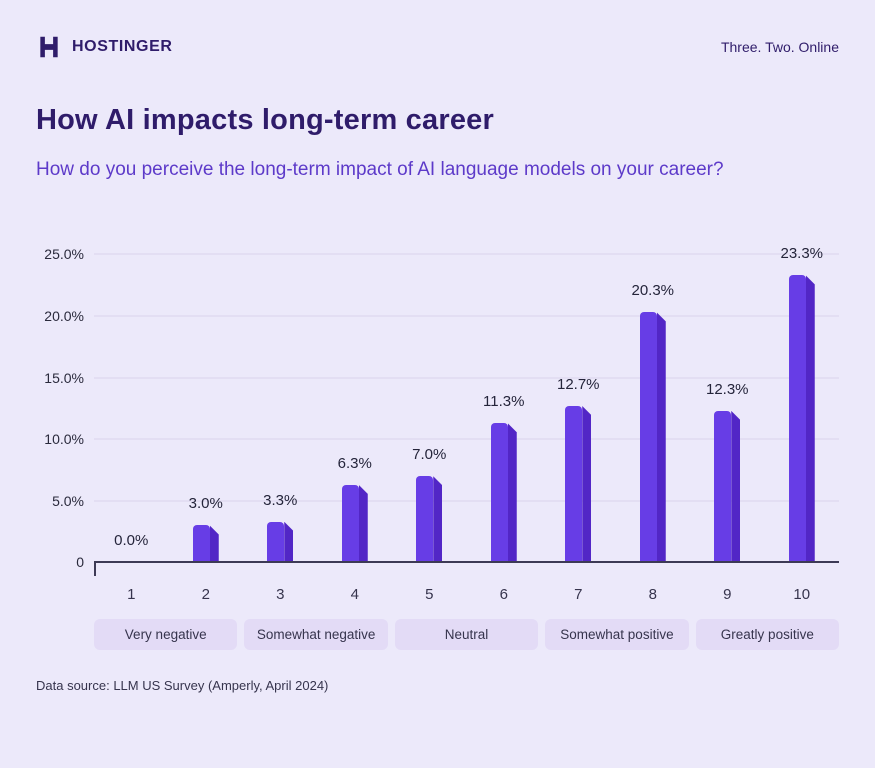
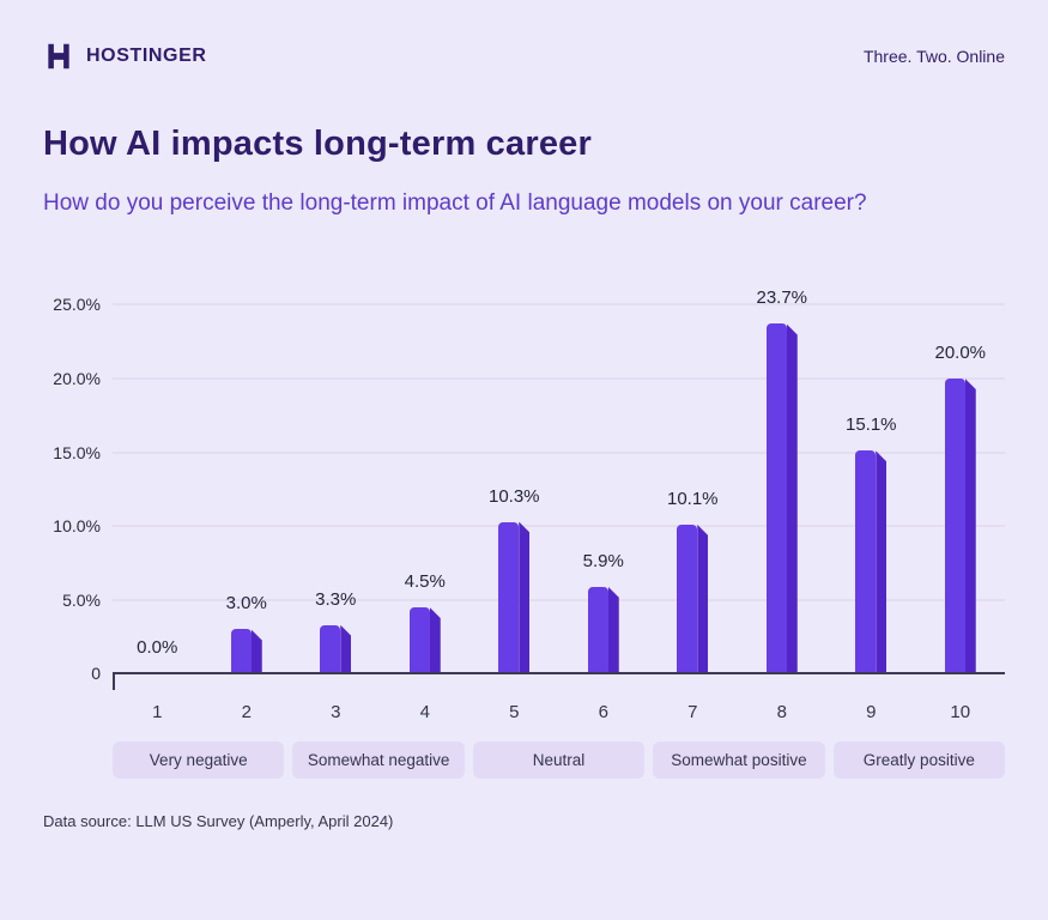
4: 6.3% -> 4.5%
5: 7.0% -> 10.3%
6: 11.3% -> 5.9%
7: 12.7% -> 10.1%
8: 20.3% -> 23.7%
9: 12.3% -> 15.1%
10: 23.3% -> 20.0%
